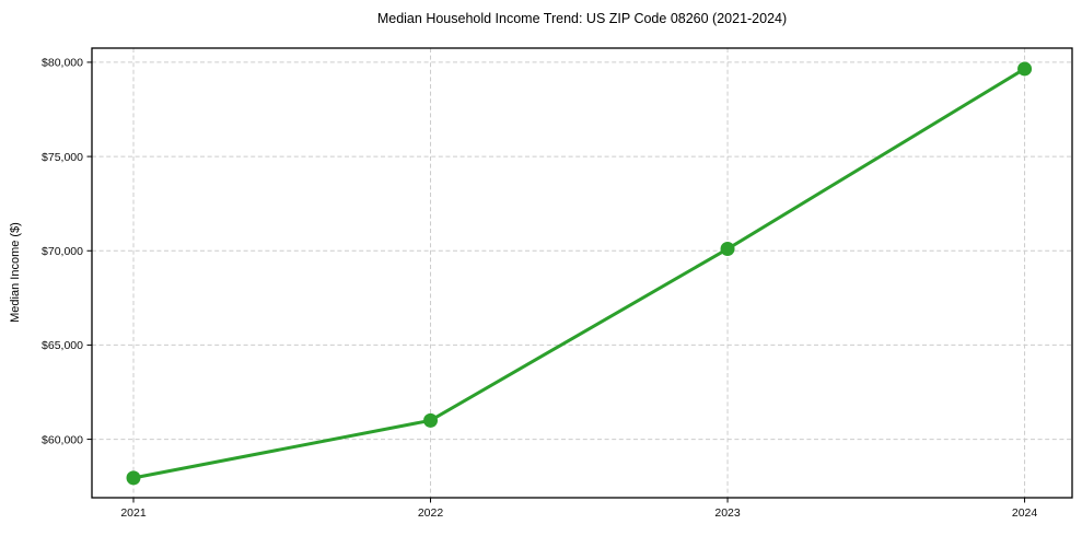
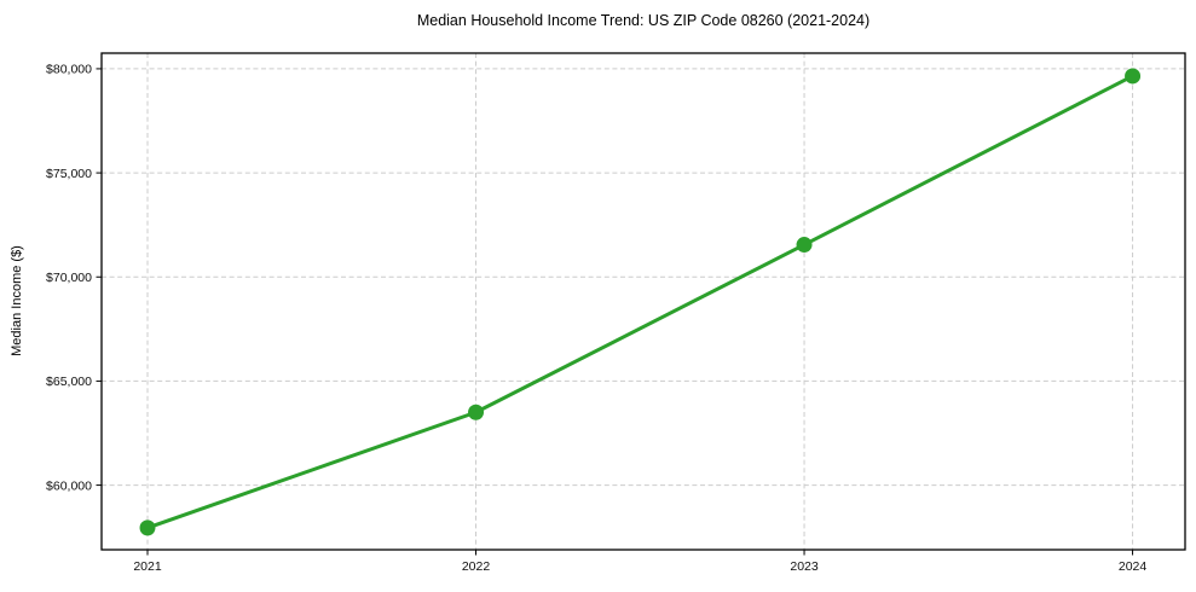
2022: $61000 -> $63500
2023: $70100 -> $71600
